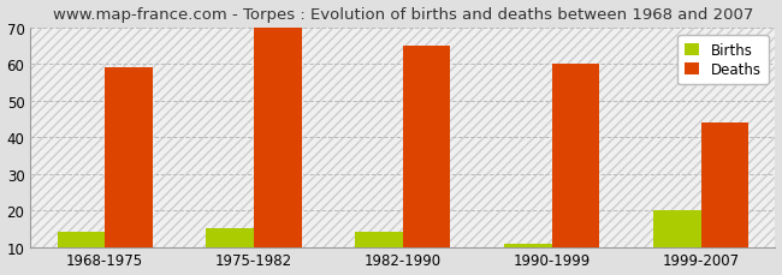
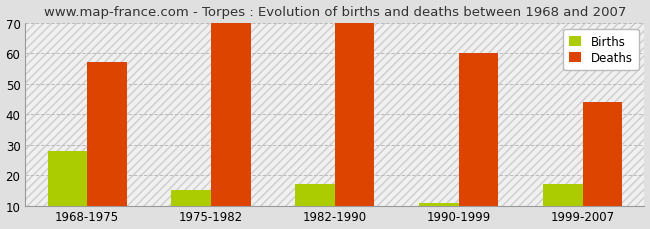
Births/1968-1975: 14 -> 28
Deaths/1968-1975: 59 -> 57
Births/1982-1990: 14 -> 17
Deaths/1982-1990: 65 -> 70
Births/1999-2007: 20 -> 17
